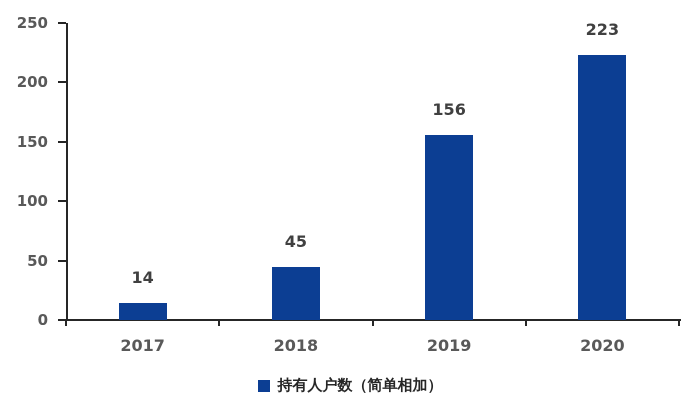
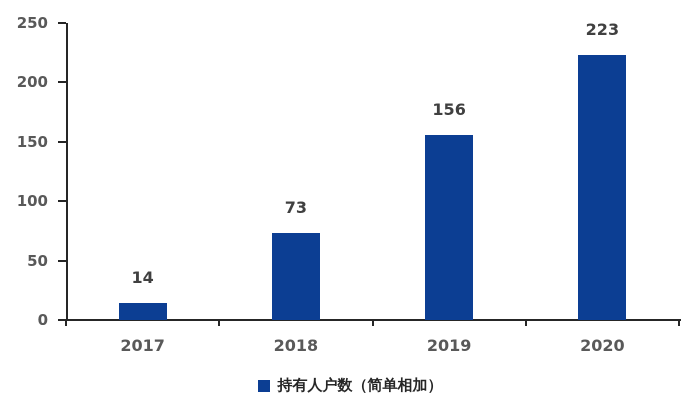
2018: 45 -> 73
